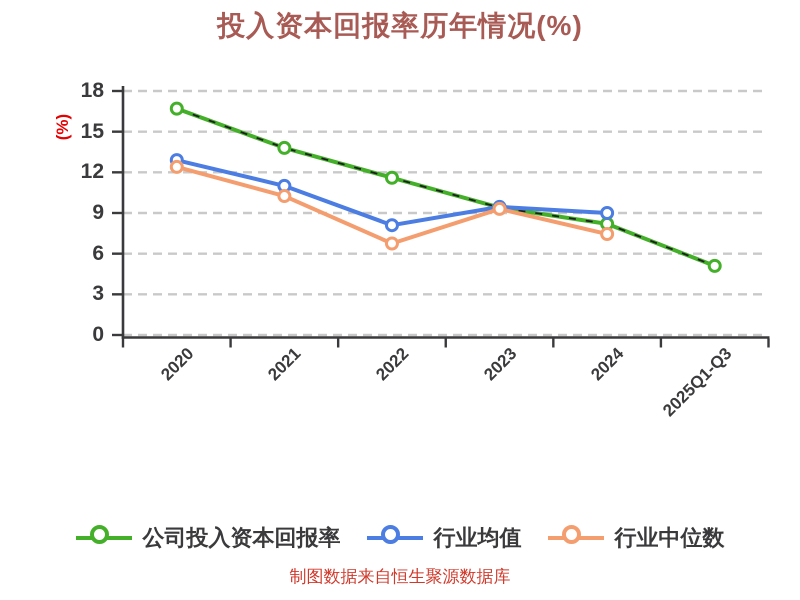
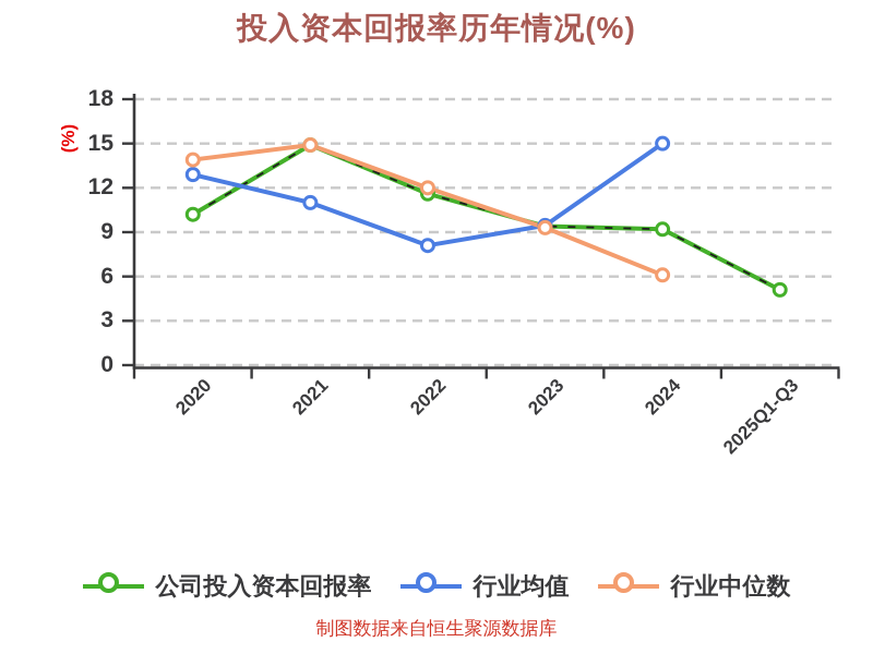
公司投入资本回报率/2020: 16.7 -> 10.2
行业中位数/2020: 12.4 -> 13.9
公司投入资本回报率/2021: 13.8 -> 14.9
行业中位数/2021: 10.2 -> 14.9
行业中位数/2022: 6.8 -> 12.0
公司投入资本回报率/2024: 8.2 -> 9.2
行业均值/2024: 9.0 -> 15.0
行业中位数/2024: 7.5 -> 6.1
